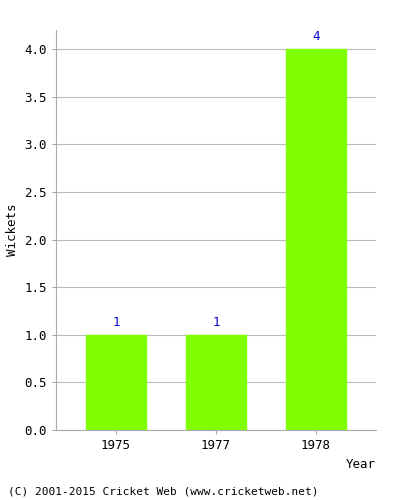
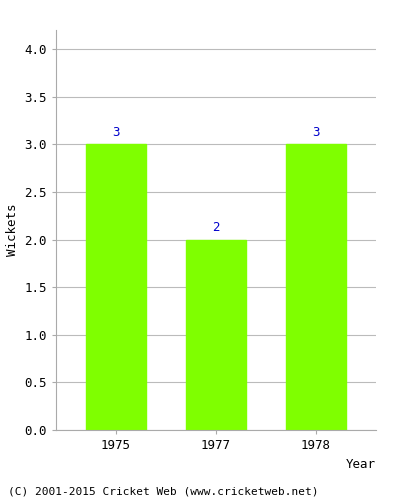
1975: 1 -> 3
1977: 1 -> 2
1978: 4 -> 3
